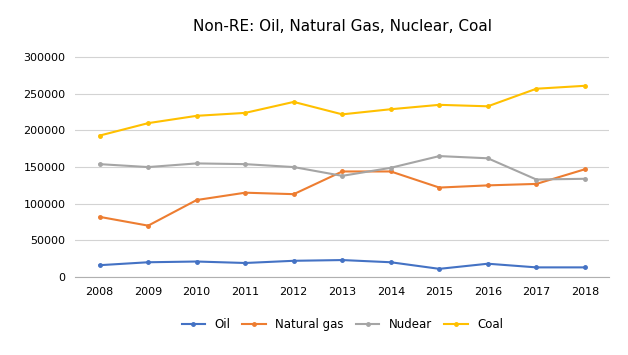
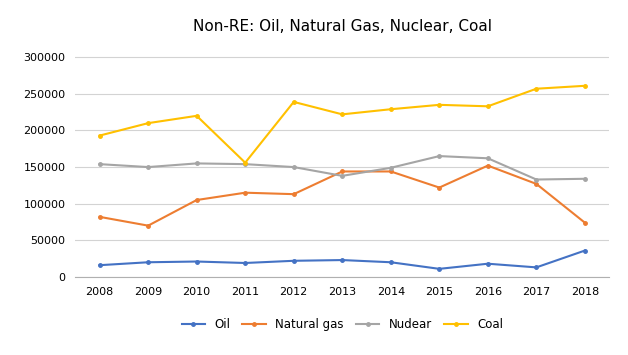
Coal/2011: 224000 -> 156000
Natural gas/2016: 125000 -> 152000
Oil/2018: 13000 -> 36000
Natural gas/2018: 147000 -> 74000
